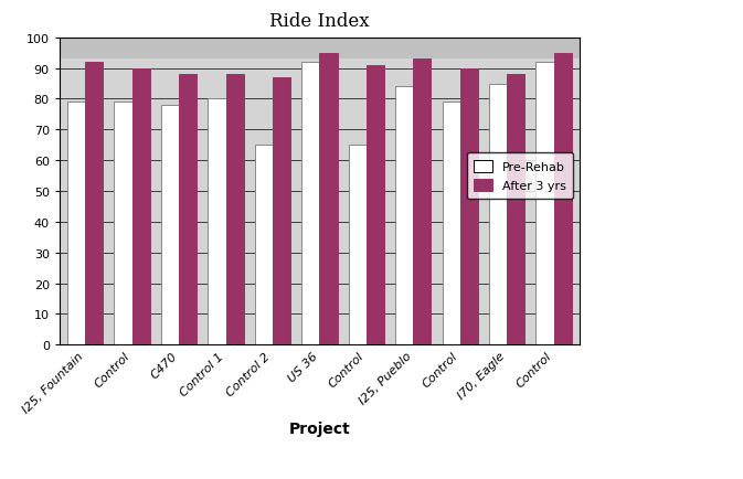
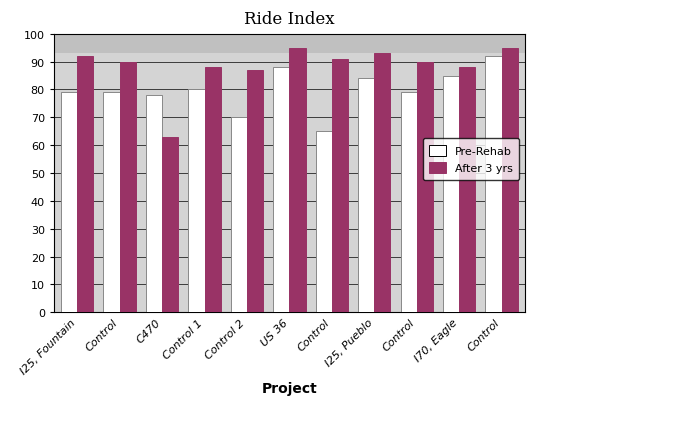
After 3 yrs/C470: 88 -> 63
Pre-Rehab/Control 2: 65 -> 70
Pre-Rehab/US 36: 92 -> 88
